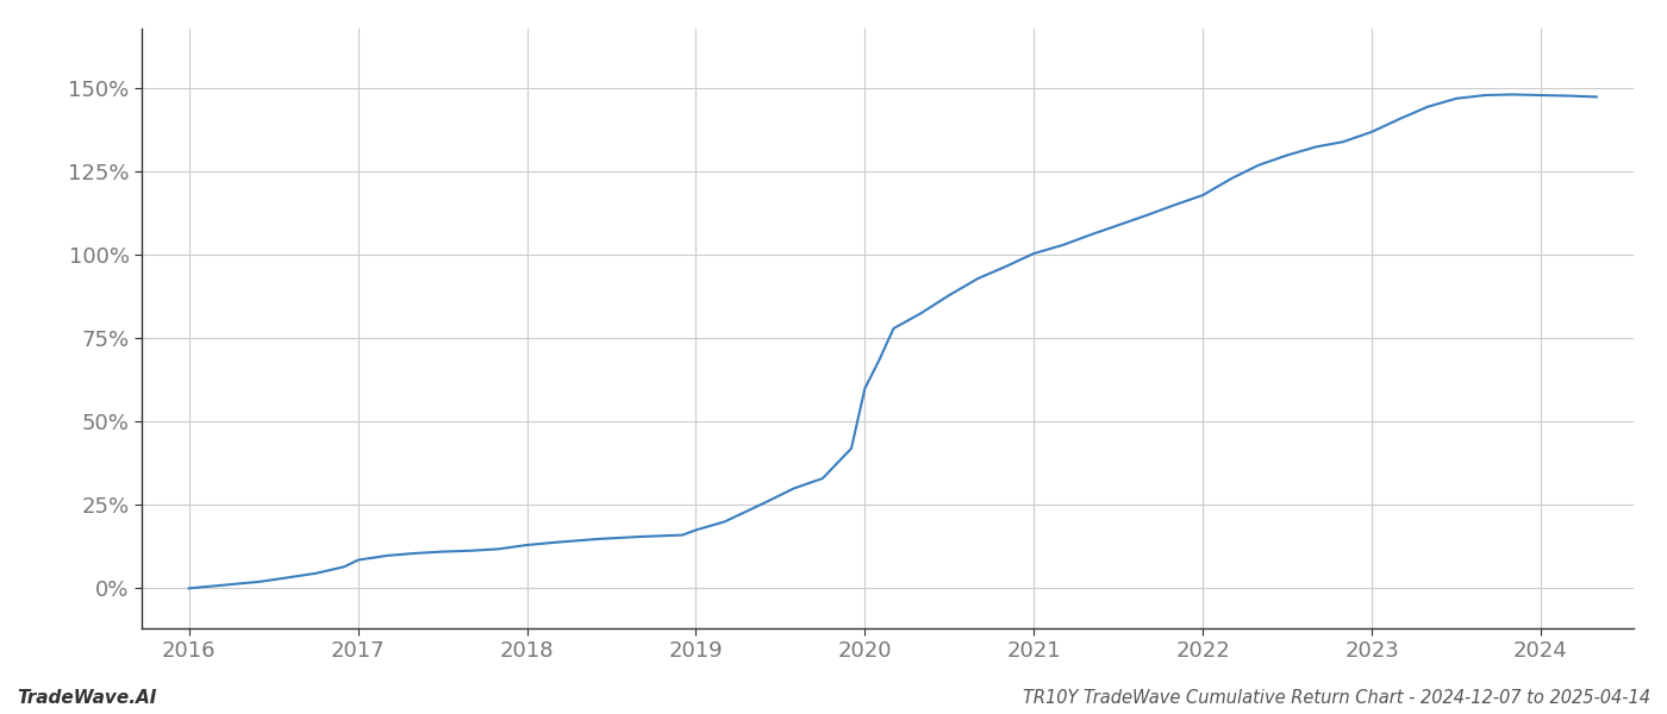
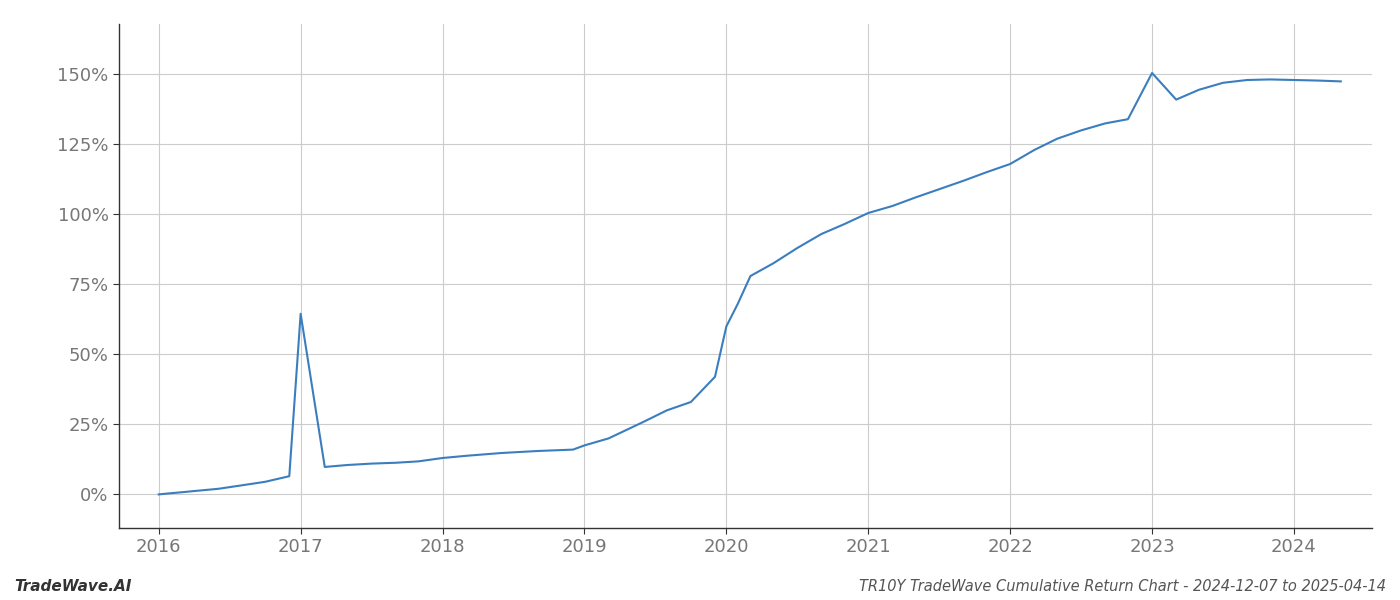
2017: 8.5% -> 64.5%
2023: 137.0% -> 150.5%
